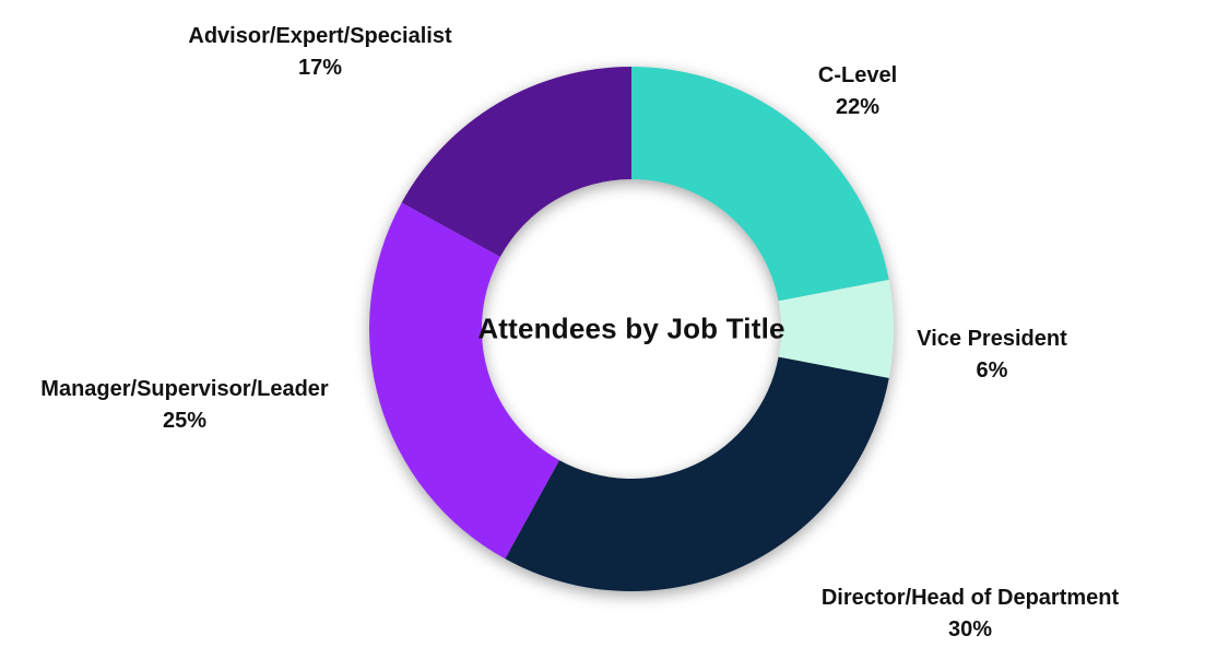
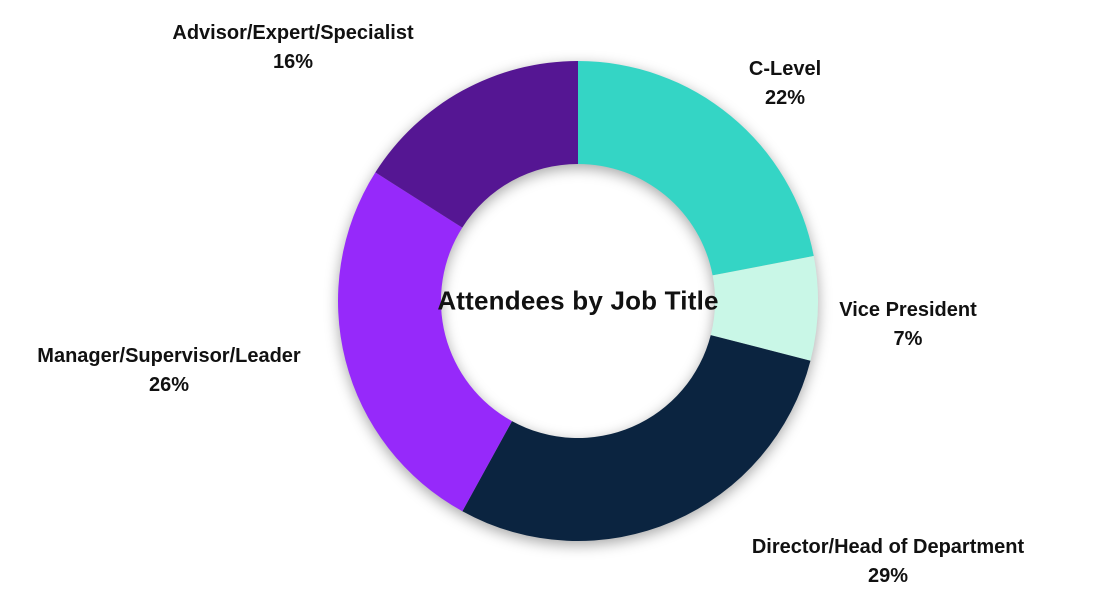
Vice President: 6% -> 7%
Director/Head of Department: 30% -> 29%
Manager/Supervisor/Leader: 25% -> 26%
Advisor/Expert/Specialist: 17% -> 16%
